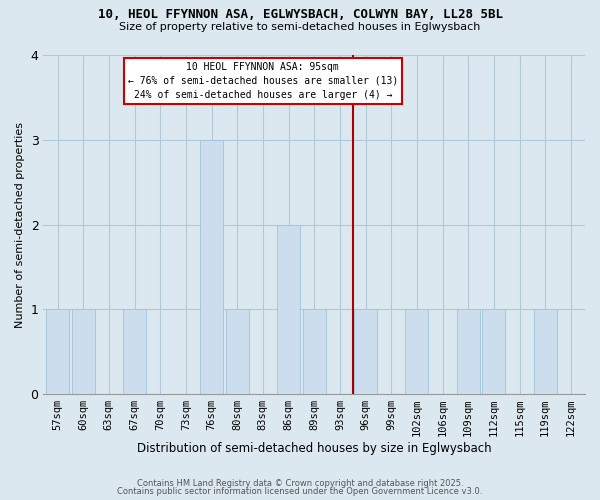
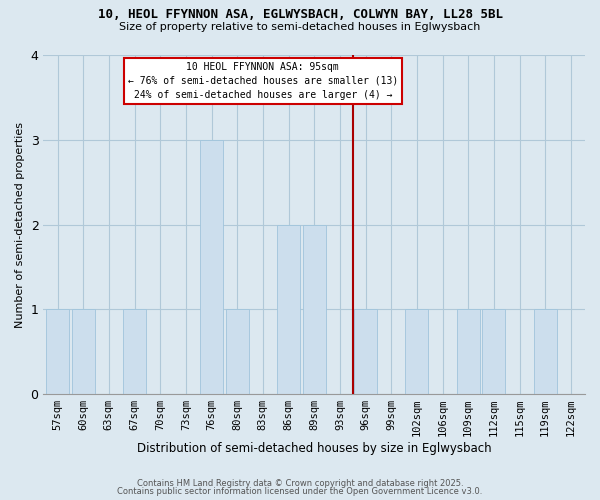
89sqm: 1 -> 2
